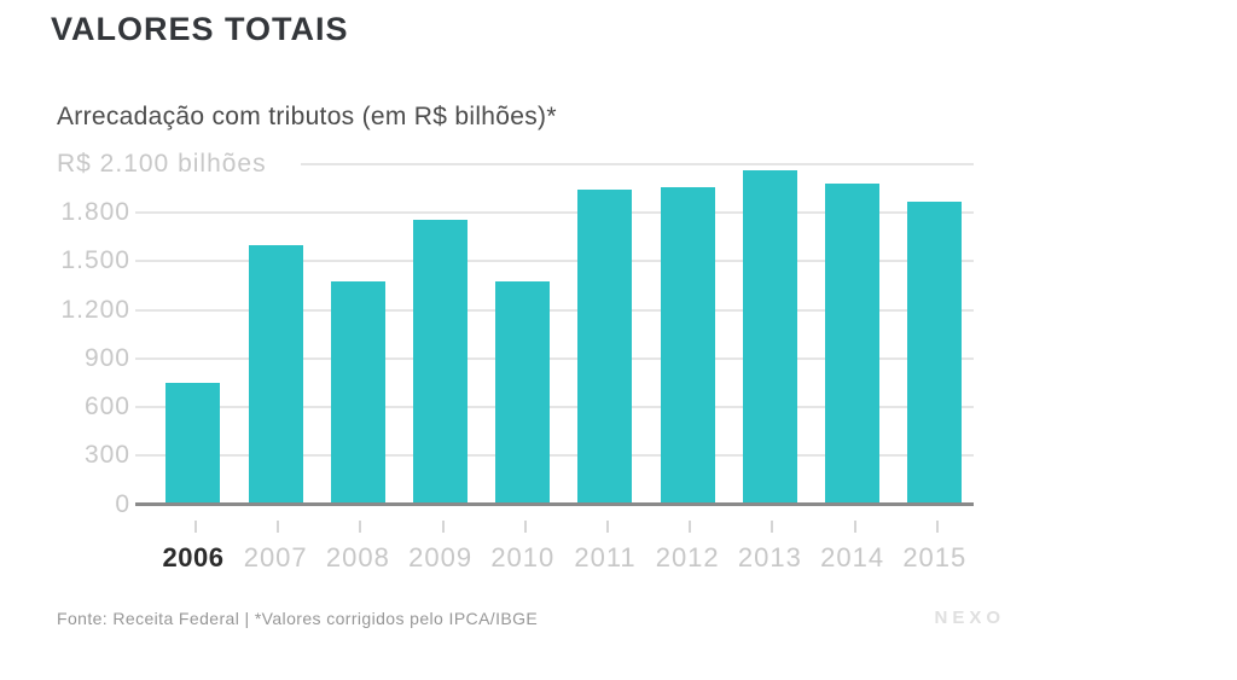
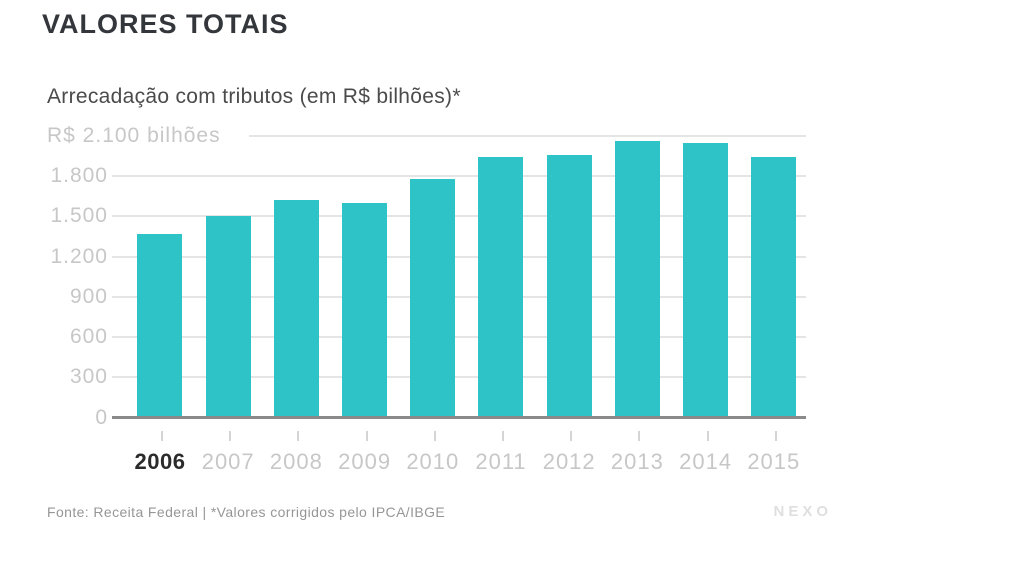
2006: 750 -> 1370
2007: 1600 -> 1500
2008: 1380 -> 1620
2009: 1760 -> 1600
2010: 1380 -> 1780
2014: 1980 -> 2050
2015: 1870 -> 1940
